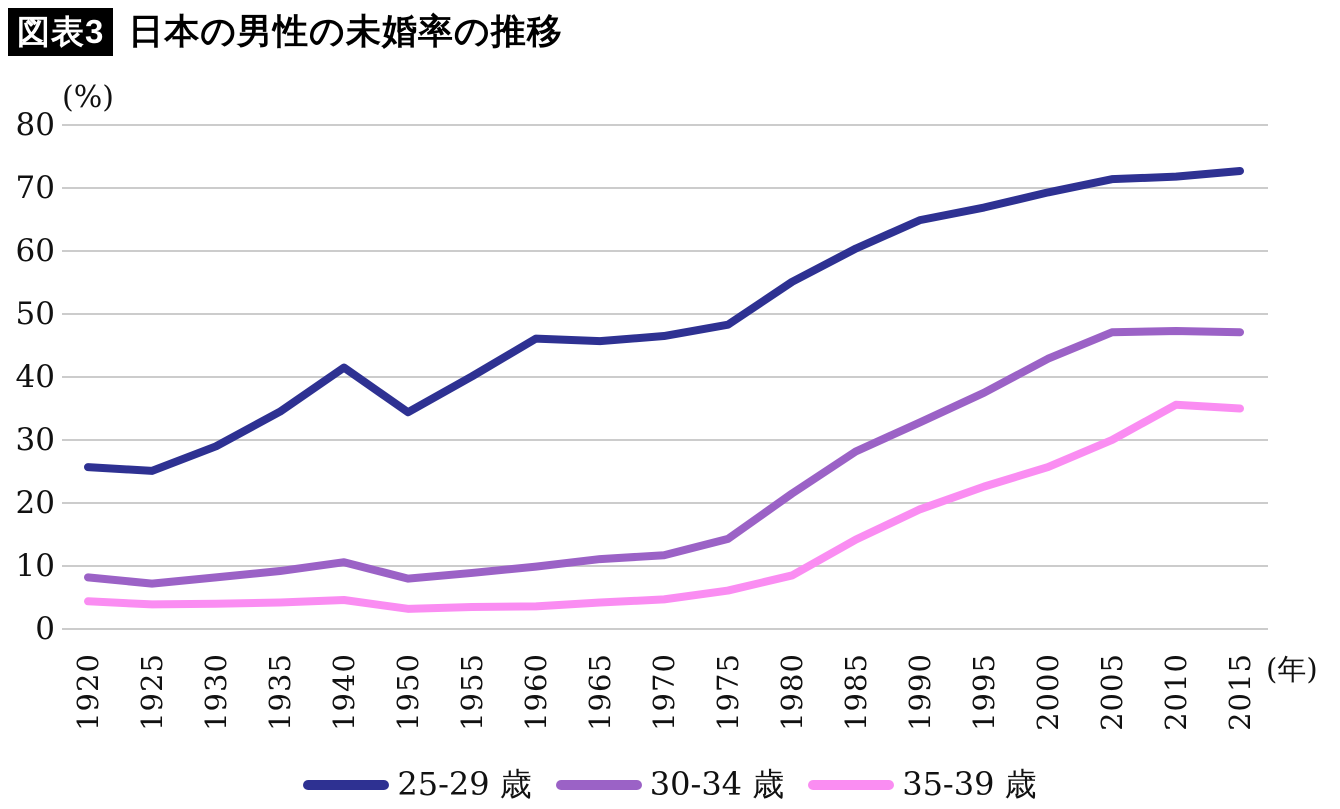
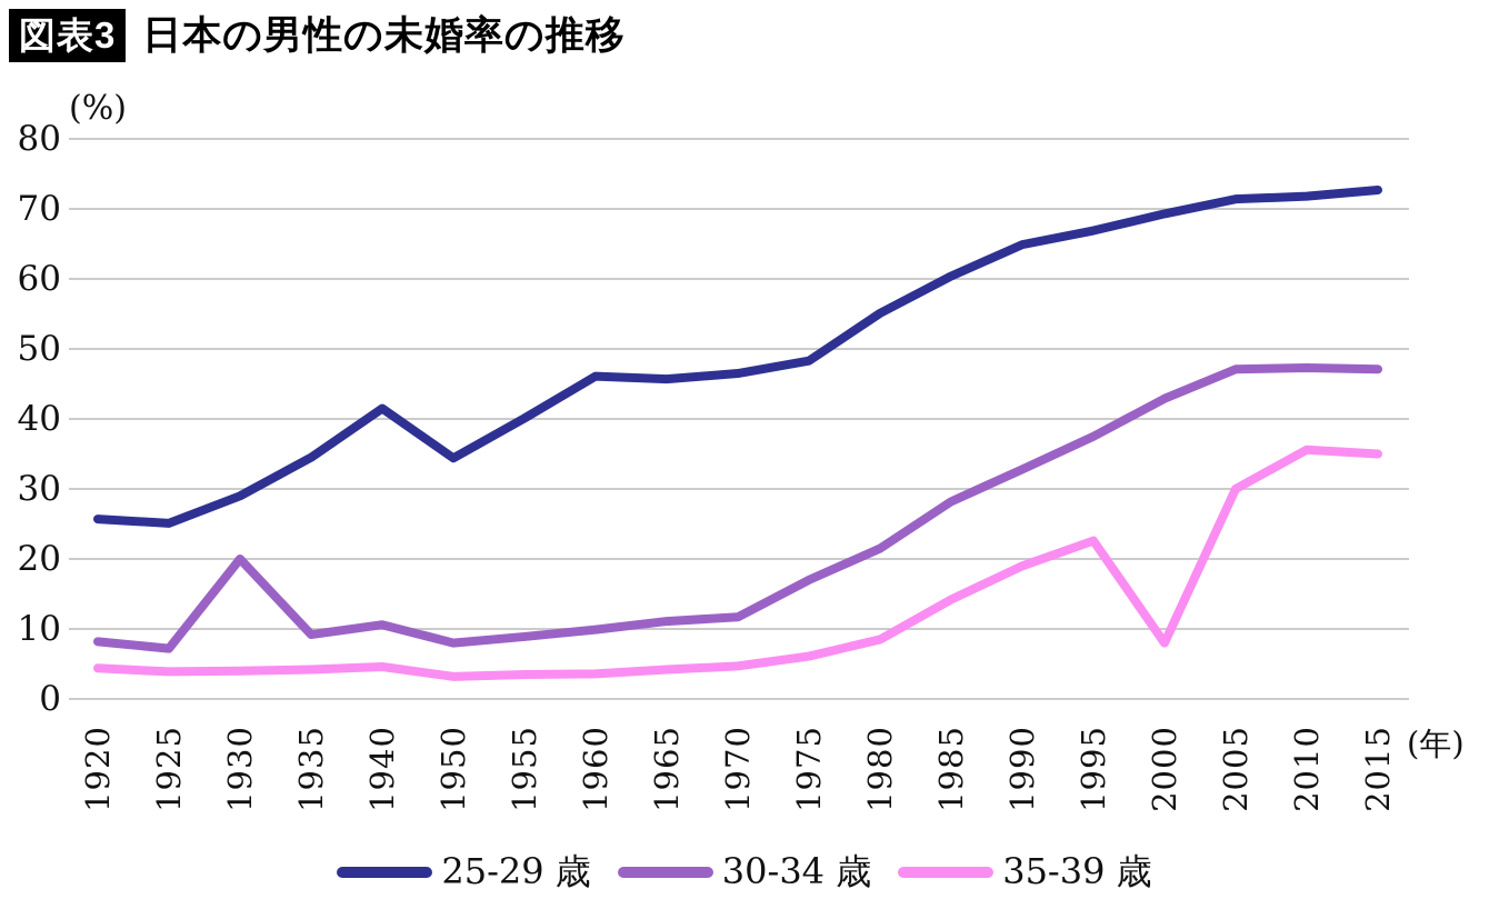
30-34 歳/1930: 8 -> 20
30-34 歳/1975: 14 -> 17
35-39 歳/2000: 26 -> 8
